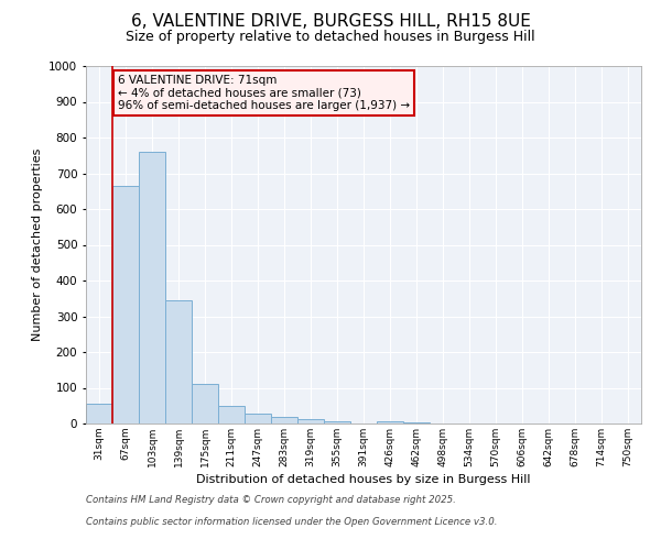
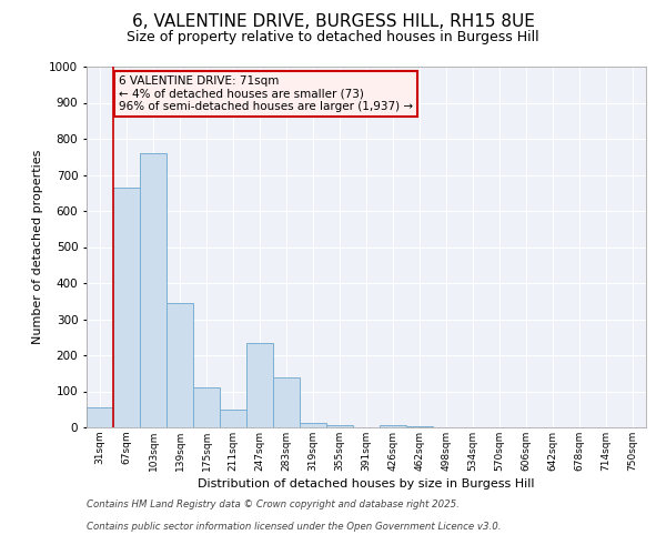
247sqm: 28 -> 235
283sqm: 18 -> 140
